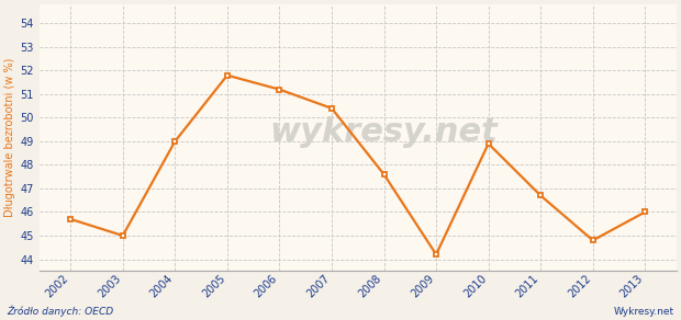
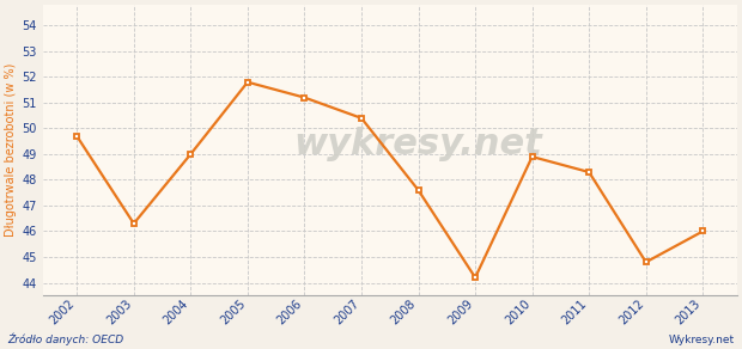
2002: 45.7 -> 49.7
2003: 45.0 -> 46.3
2011: 46.7 -> 48.3
